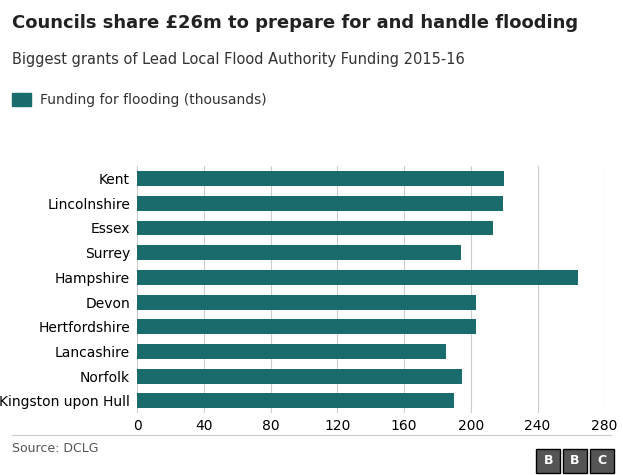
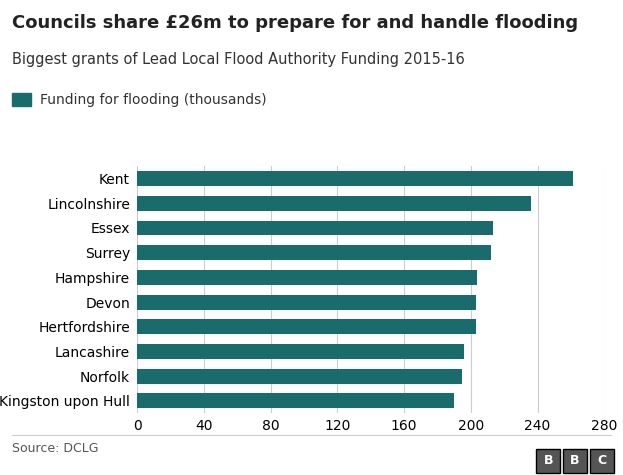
Kent: 220 -> 261
Lincolnshire: 219 -> 236
Surrey: 194 -> 212
Hampshire: 264 -> 204
Lancashire: 185 -> 196
